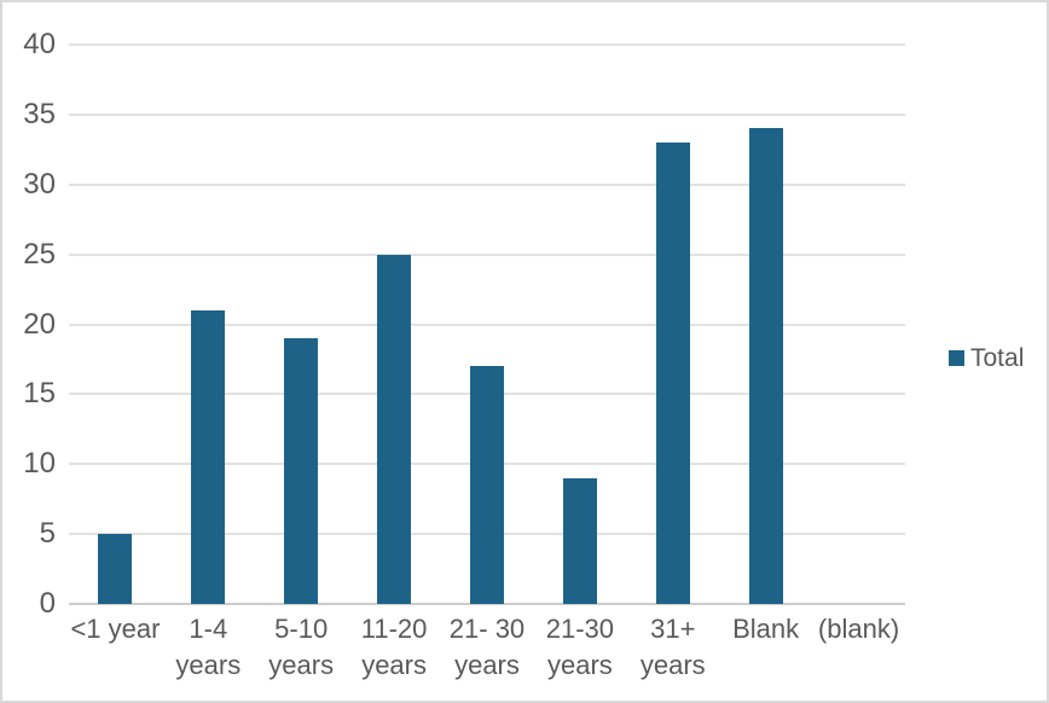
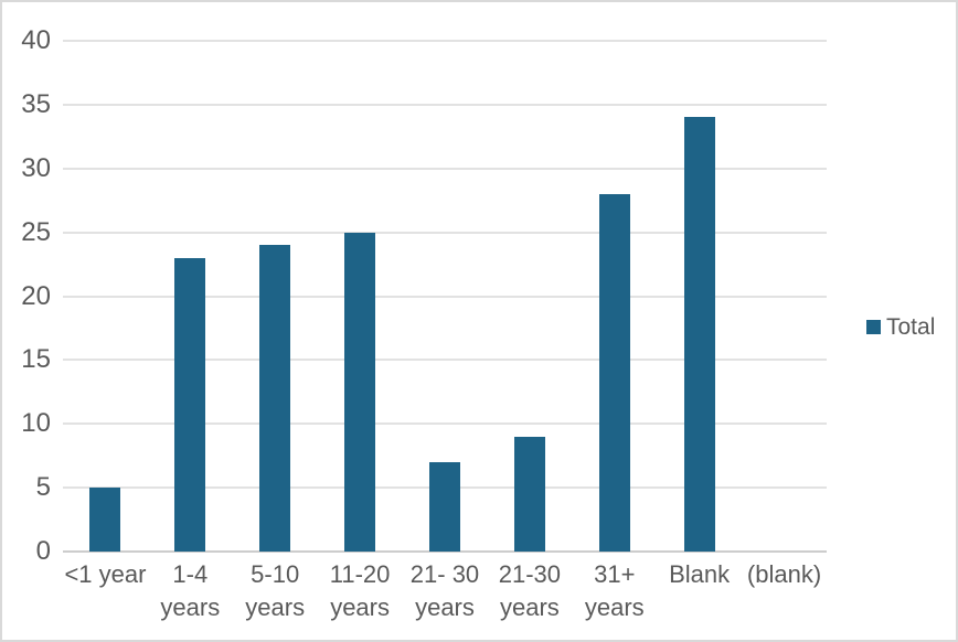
1-4 years: 21 -> 23
5-10 years: 19 -> 24
21- 30 years: 17 -> 7
31+ years: 33 -> 28
